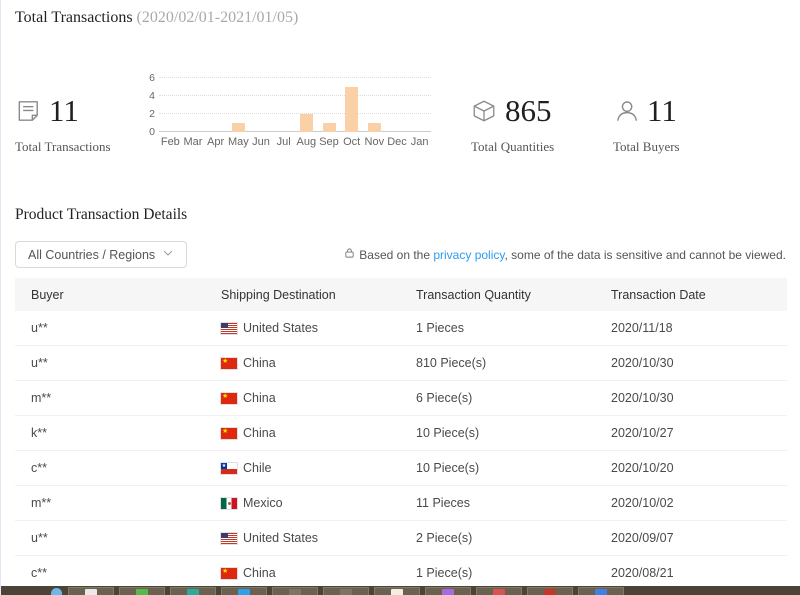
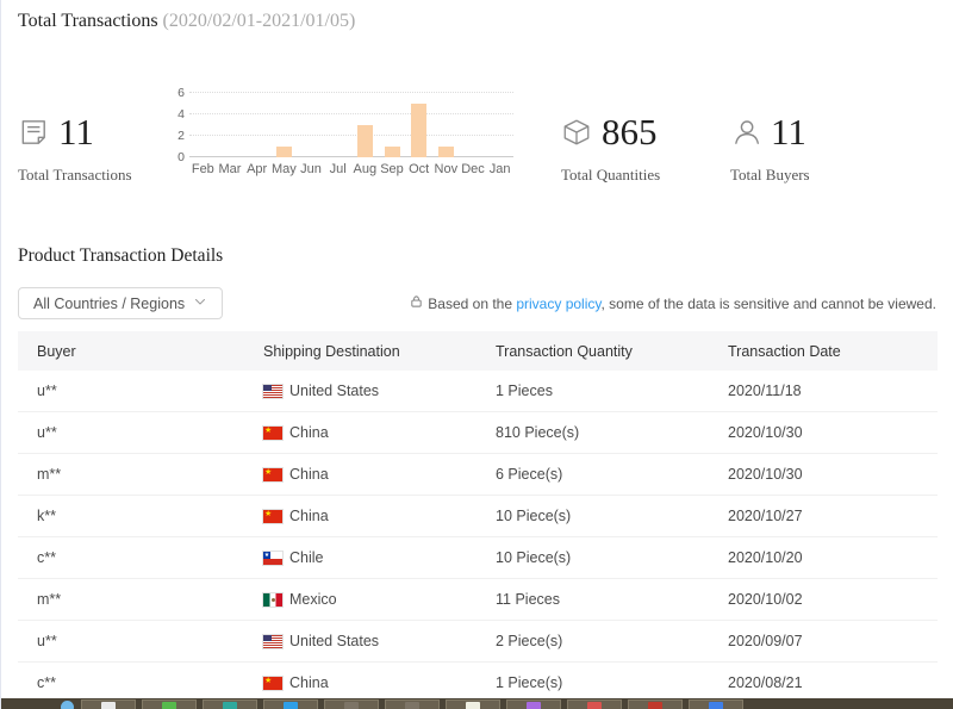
Aug: 2 -> 3
